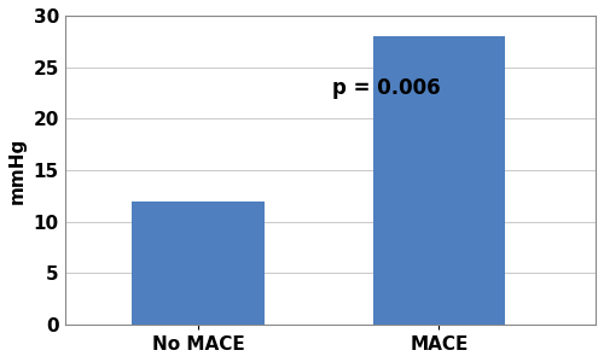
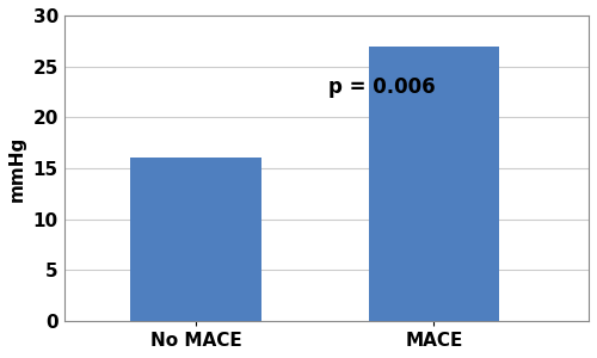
No MACE: 12 -> 16
MACE: 28 -> 27
